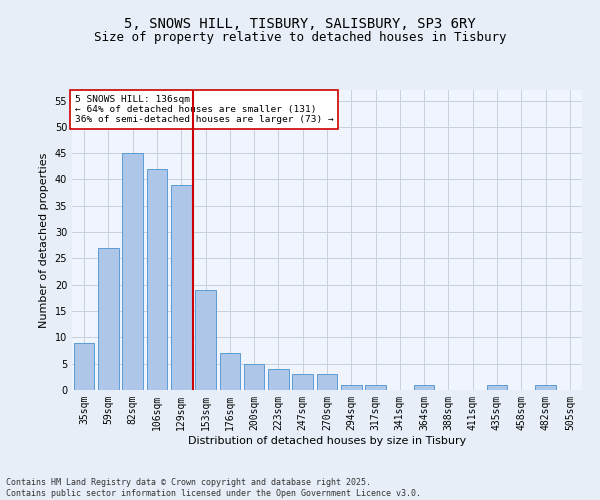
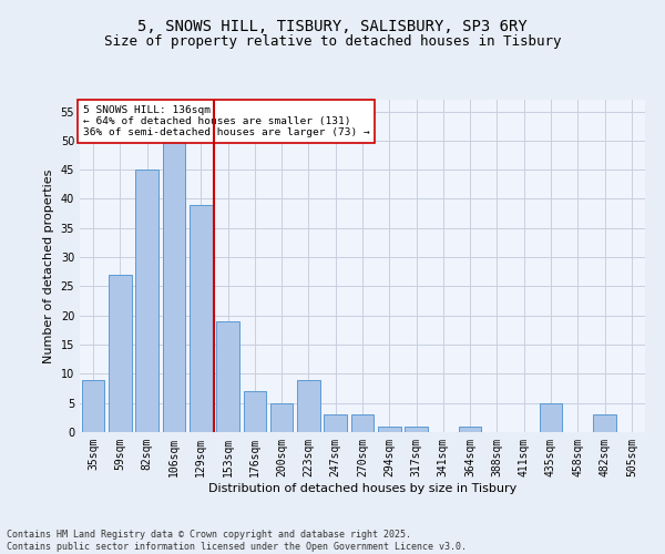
106sqm: 42 -> 50
223sqm: 4 -> 9
435sqm: 1 -> 5
482sqm: 1 -> 3
